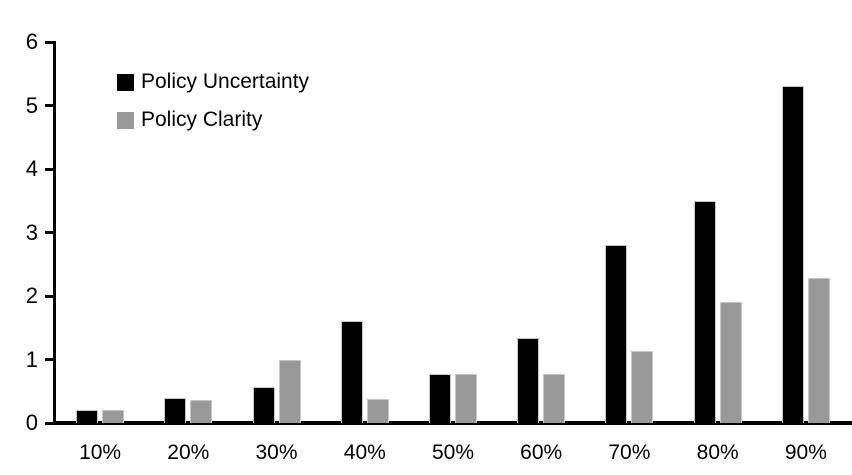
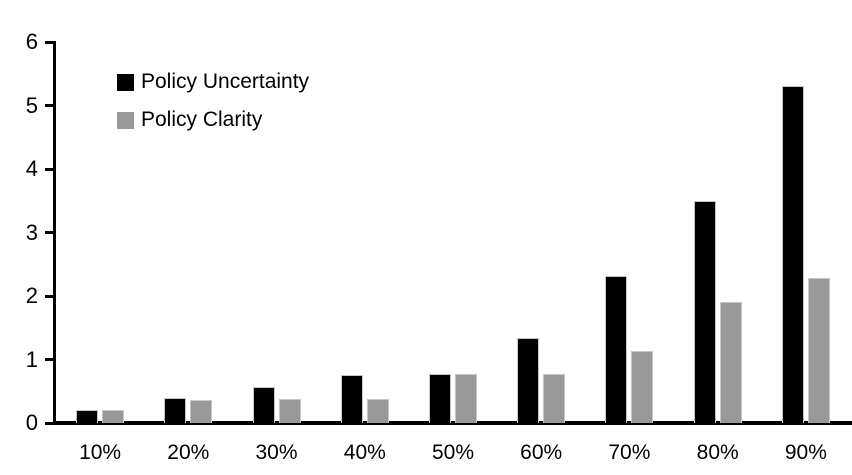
Policy Clarity/30%: 1.0 -> 0.4
Policy Uncertainty/40%: 1.6 -> 0.8
Policy Uncertainty/70%: 2.8 -> 2.3
